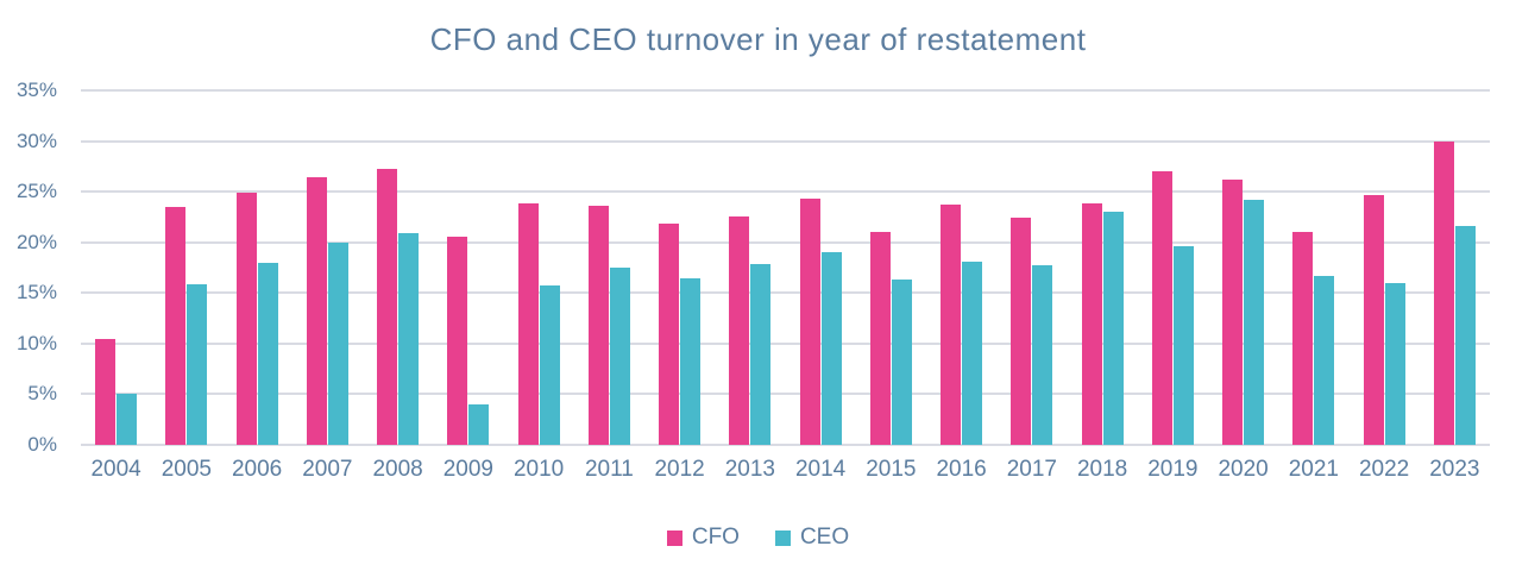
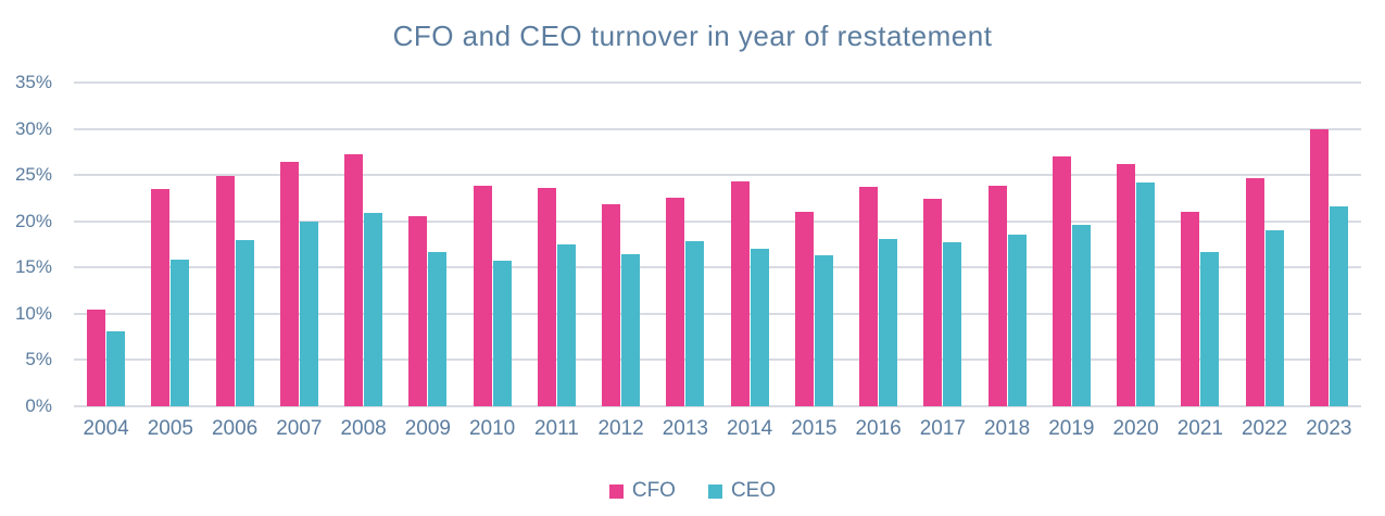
CEO/2004: 5% -> 8%
CEO/2009: 4% -> 17%
CEO/2014: 19% -> 17%
CEO/2018: 23% -> 19%
CEO/2022: 16% -> 19%
